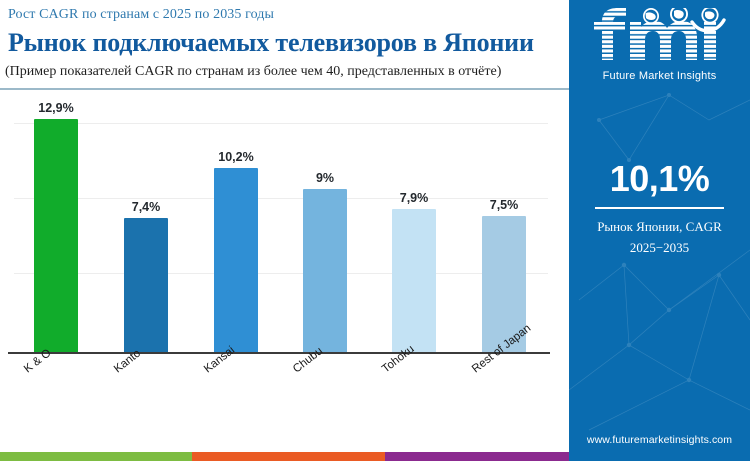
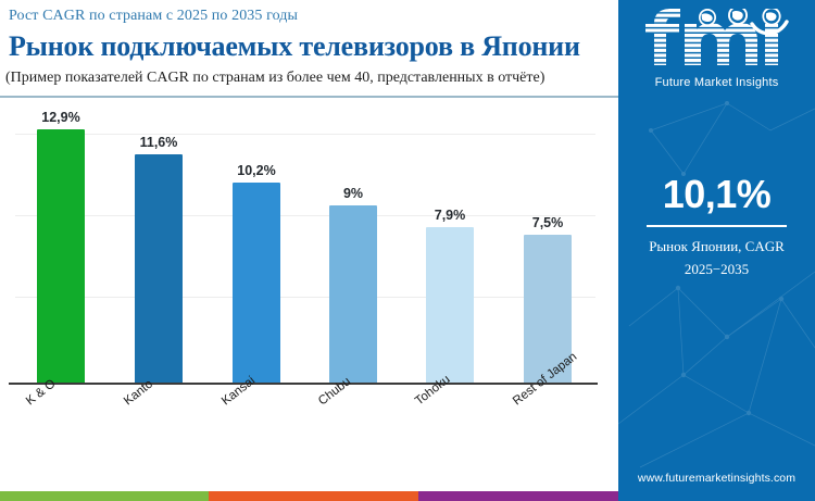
Kanto: 7,4% -> 11,6%
